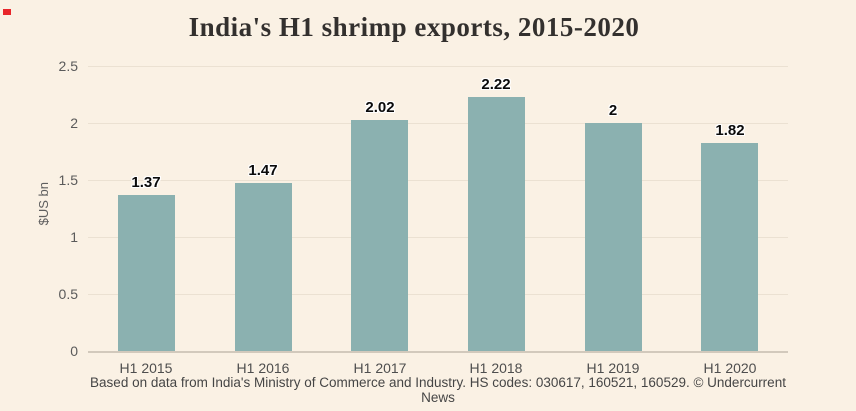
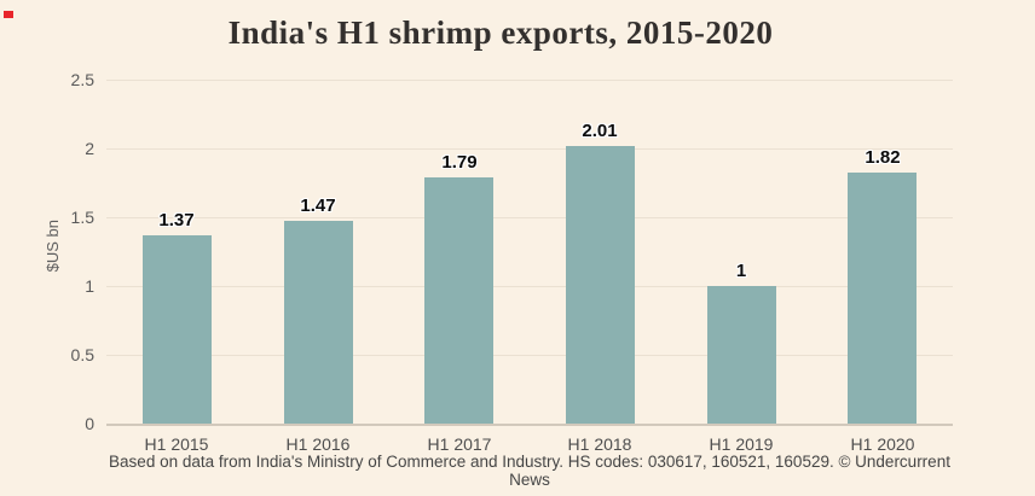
H1 2017: 2.02 -> 1.79
H1 2018: 2.22 -> 2.01
H1 2019: 2 -> 1
